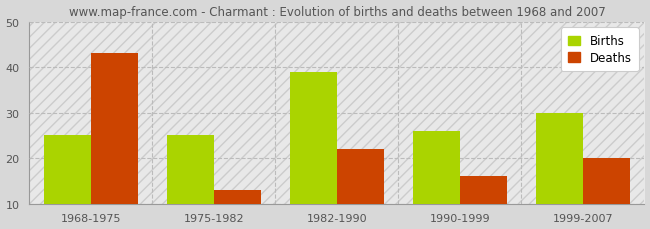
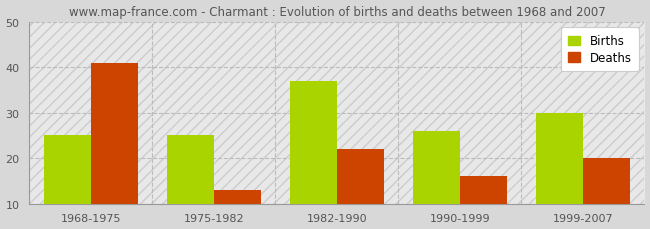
Deaths/1968-1975: 43 -> 41
Births/1982-1990: 39 -> 37
